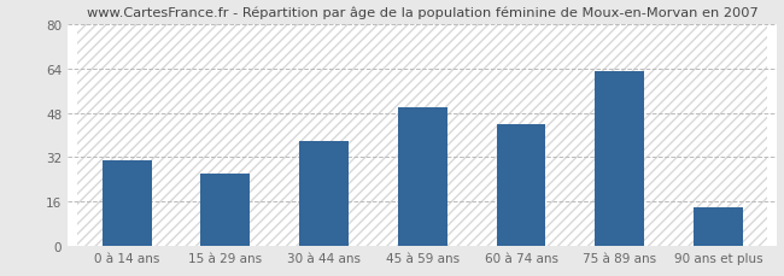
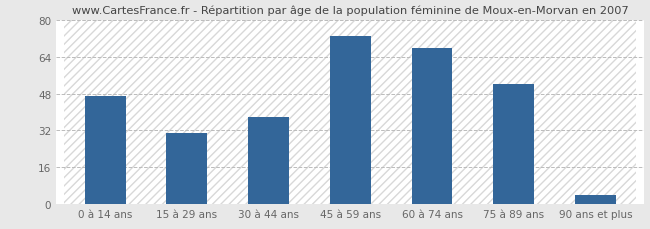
0 à 14 ans: 31 -> 47
15 à 29 ans: 26 -> 31
45 à 59 ans: 50 -> 73
60 à 74 ans: 44 -> 68
75 à 89 ans: 63 -> 52
90 ans et plus: 14 -> 4
